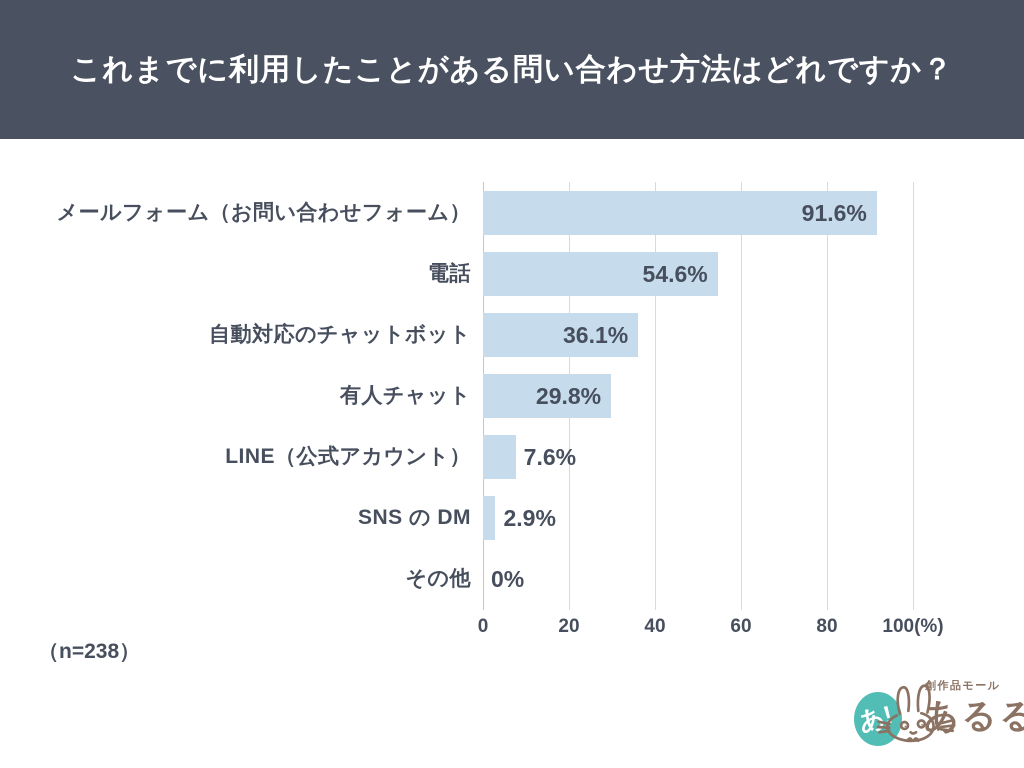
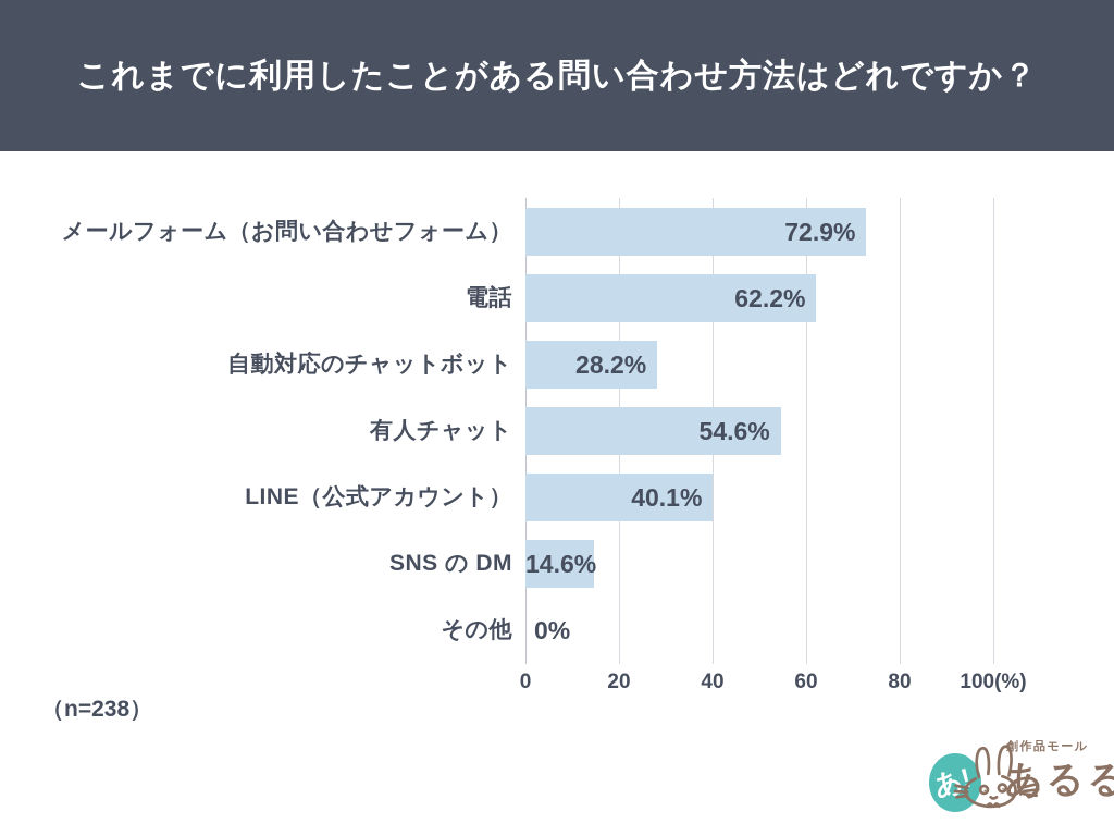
メールフォーム（お問い合わせフォーム）: 91.6% -> 72.9%
電話: 54.6% -> 62.2%
自動対応のチャットボット: 36.1% -> 28.2%
有人チャット: 29.8% -> 54.6%
LINE（公式アカウント）: 7.6% -> 40.1%
SNS の DM: 2.9% -> 14.6%
